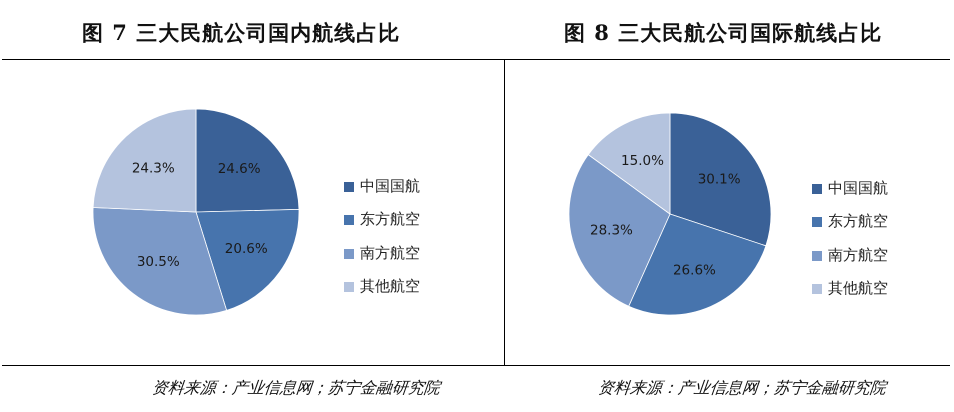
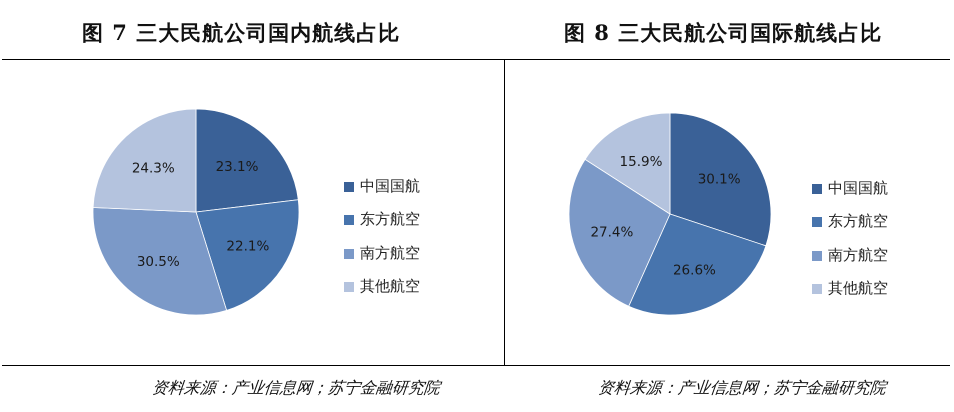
图 7 三大民航公司国内航线占比/中国国航: 24.6% -> 23.1%
图 7 三大民航公司国内航线占比/东方航空: 20.6% -> 22.1%
图 8 三大民航公司国际航线占比/南方航空: 28.3% -> 27.4%
图 8 三大民航公司国际航线占比/其他航空: 15.0% -> 15.9%
